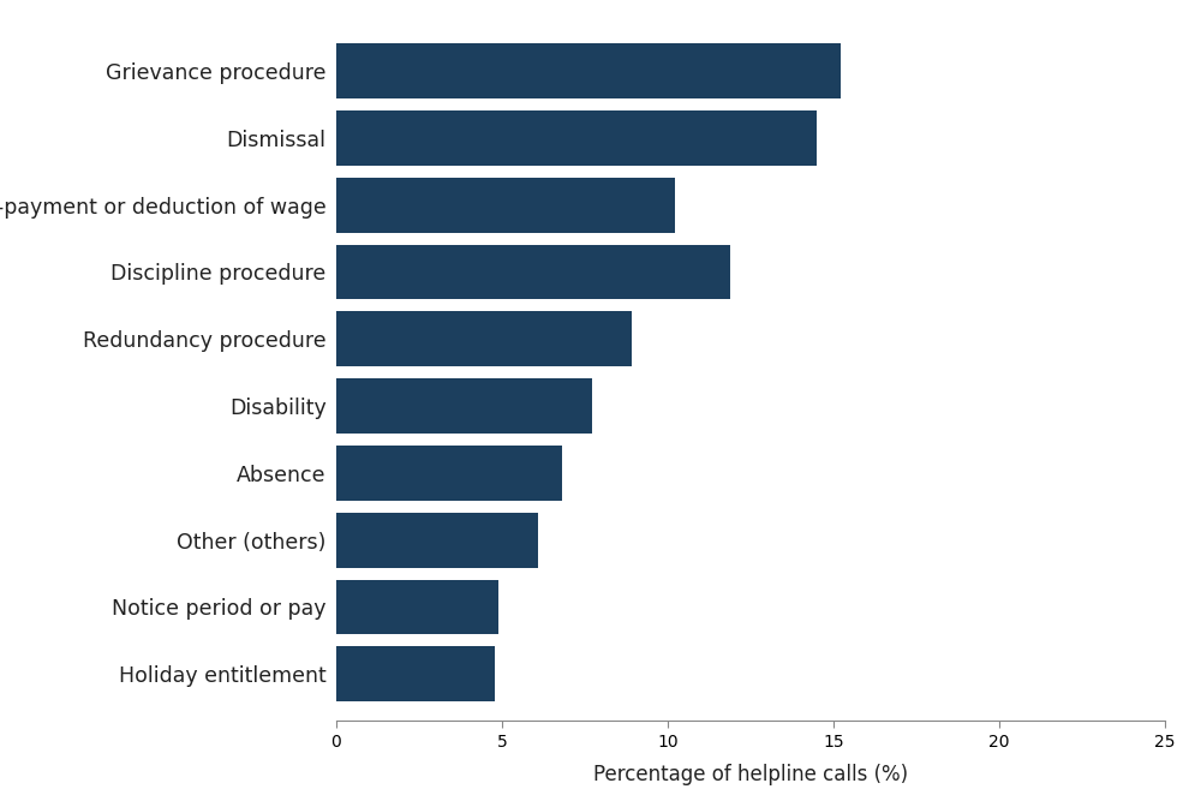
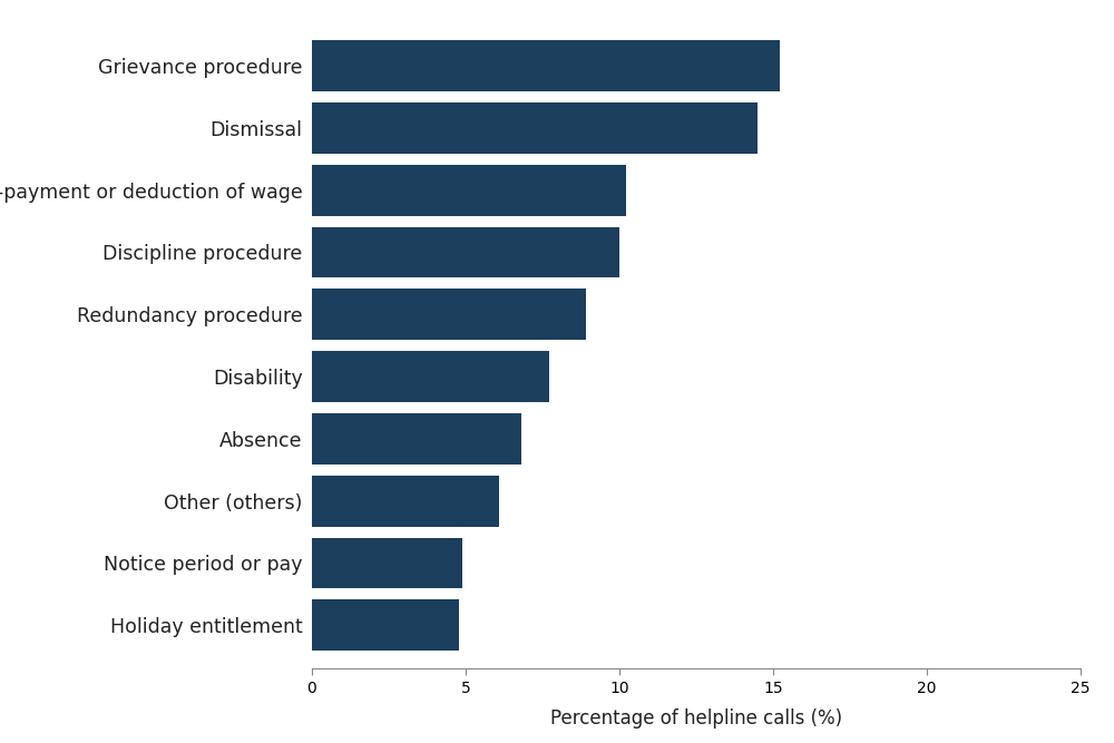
Discipline procedure: 11.9 -> 10.0
